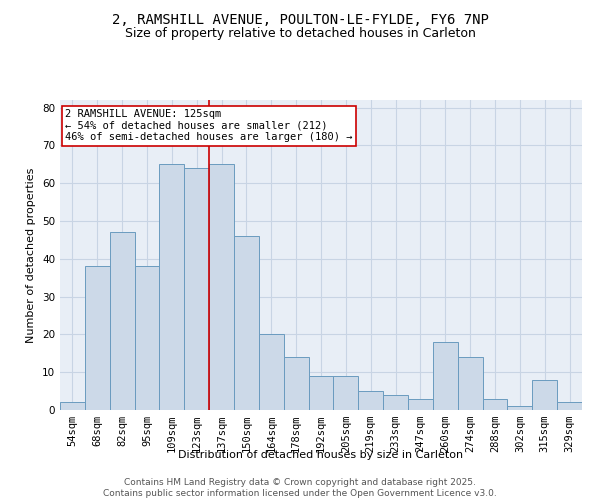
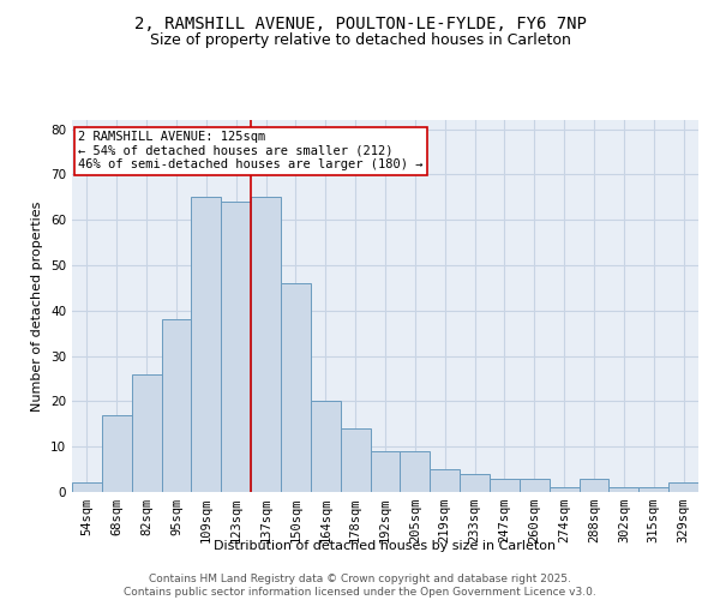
68sqm: 38 -> 17
82sqm: 47 -> 26
260sqm: 18 -> 3
274sqm: 14 -> 1
315sqm: 8 -> 1
